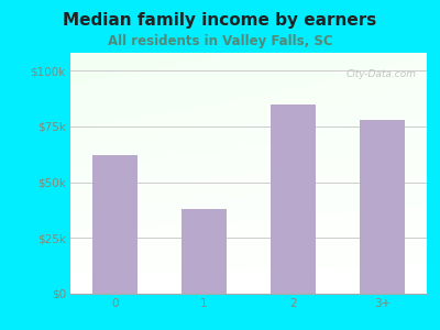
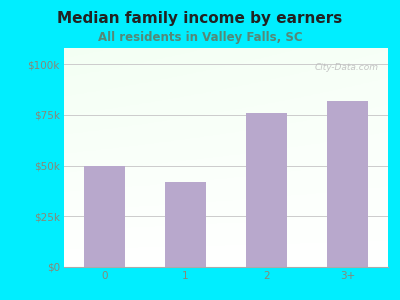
0: $62k -> $50k
1: $38k -> $42k
2: $85k -> $76k
3+: $78k -> $82k
